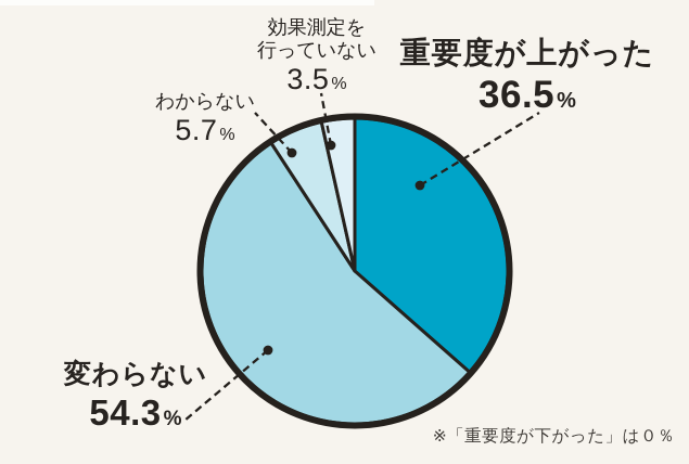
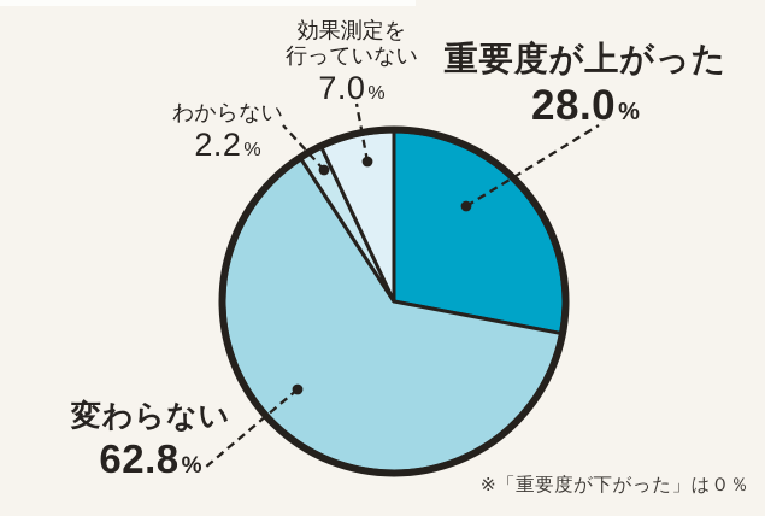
重要度が上がった: 36.5 -> 28.0
変わらない: 54.3 -> 62.8
わからない: 5.7 -> 2.2
効果測定を行っていない: 3.5 -> 7.0
